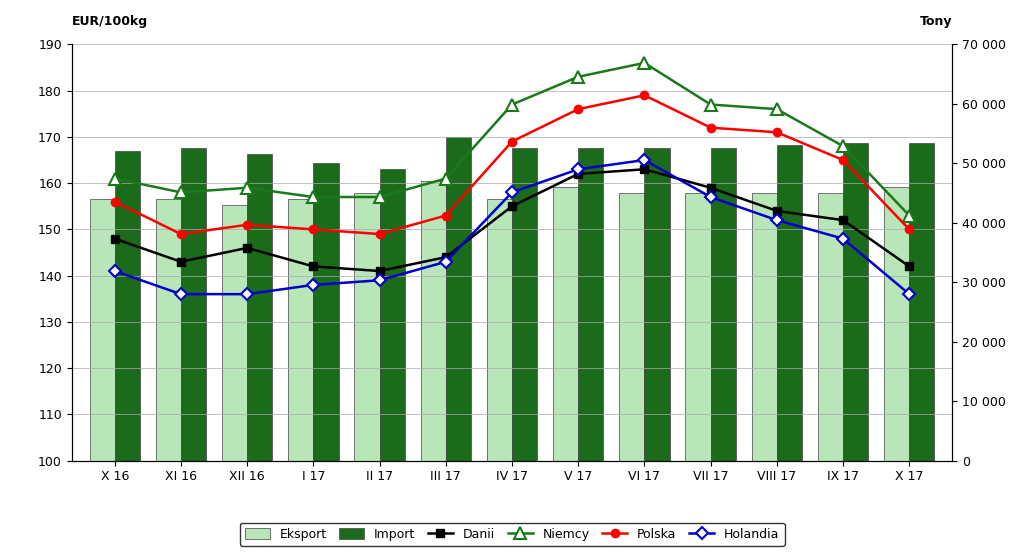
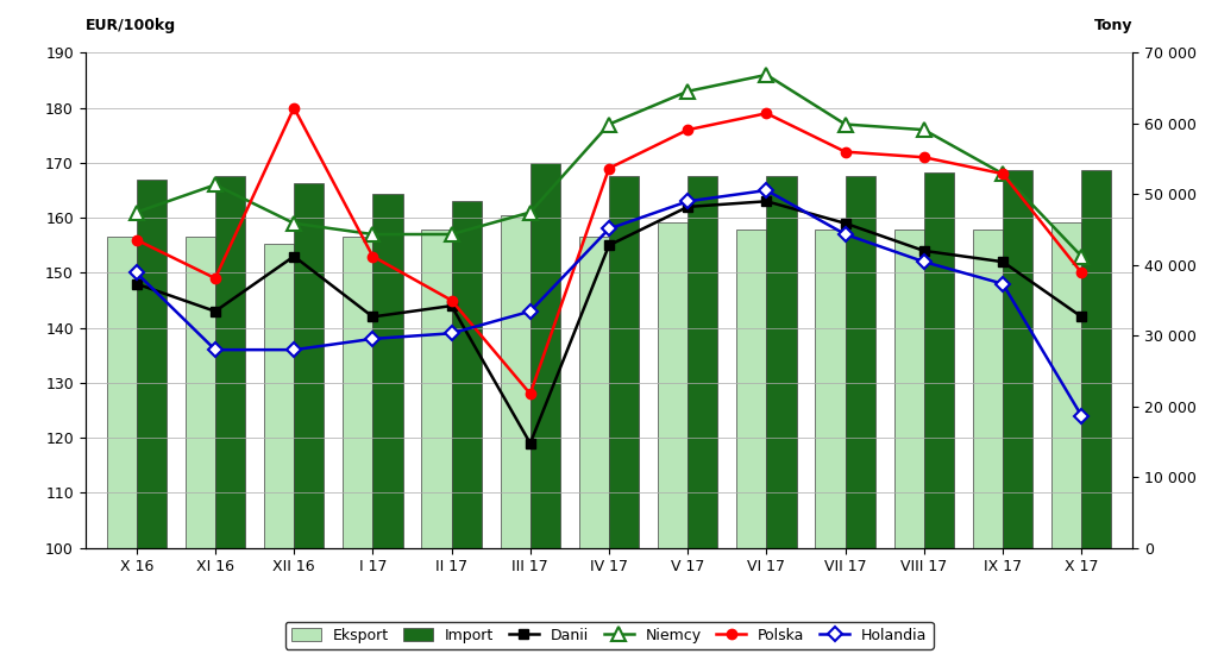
Holandia/X 16: 141 -> 150
Niemcy/XI 16: 158 -> 166
Danii/XII 16: 146 -> 153
Polska/XII 16: 151 -> 180
Polska/I 17: 150 -> 153
Danii/II 17: 141 -> 144
Polska/II 17: 149 -> 145
Danii/III 17: 144 -> 119
Polska/III 17: 153 -> 128
Polska/IX 17: 165 -> 168
Holandia/X 17: 136 -> 124
